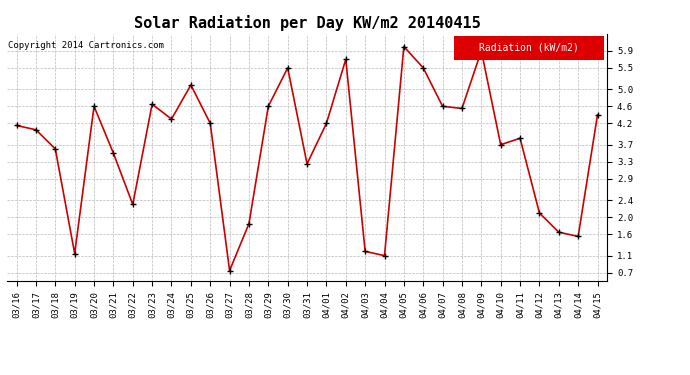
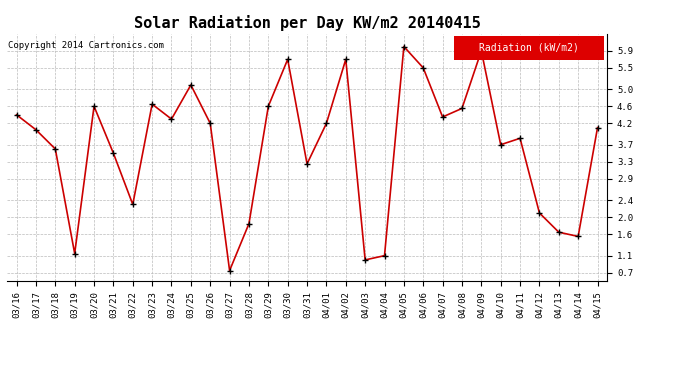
03/16: 4.15 -> 4.40
03/30: 5.50 -> 5.70
04/03: 1.20 -> 1.00
04/07: 4.60 -> 4.35
04/15: 4.40 -> 4.10
